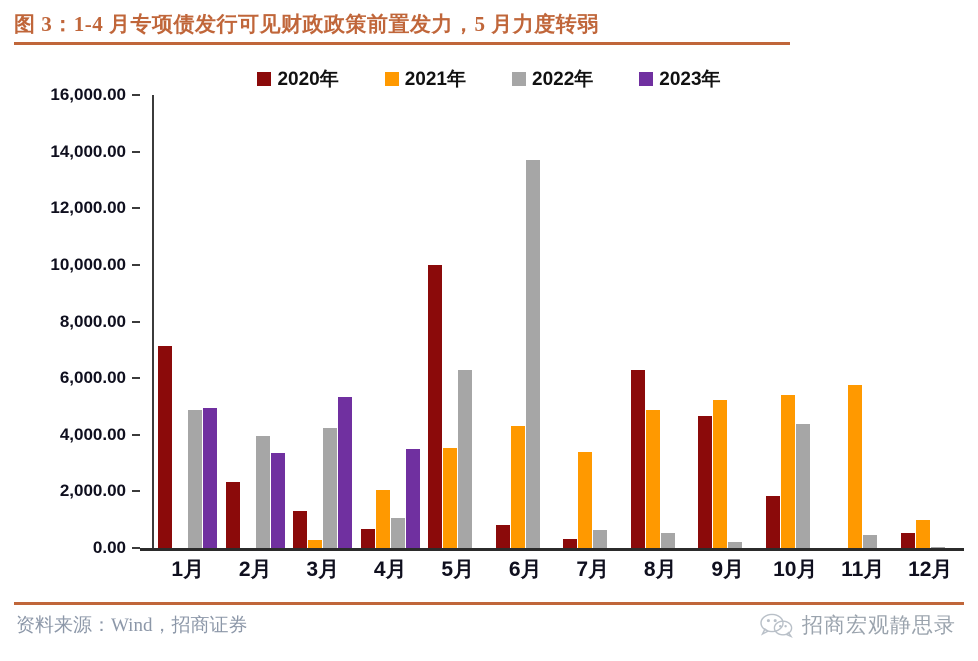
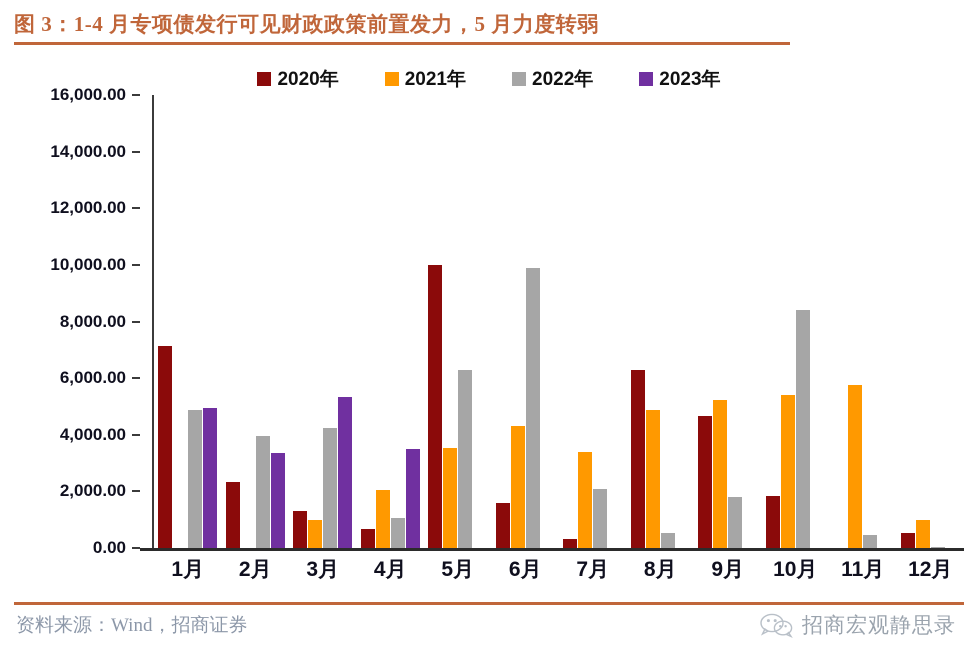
2021年/3月: 300 -> 1000
2020年/6月: 800 -> 1600
2022年/6月: 13700 -> 9900
2022年/7月: 600 -> 2100
2022年/9月: 200 -> 1800
2022年/10月: 4400 -> 8400
